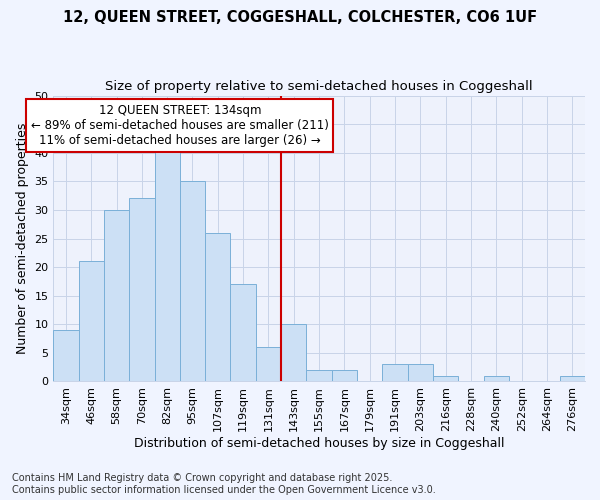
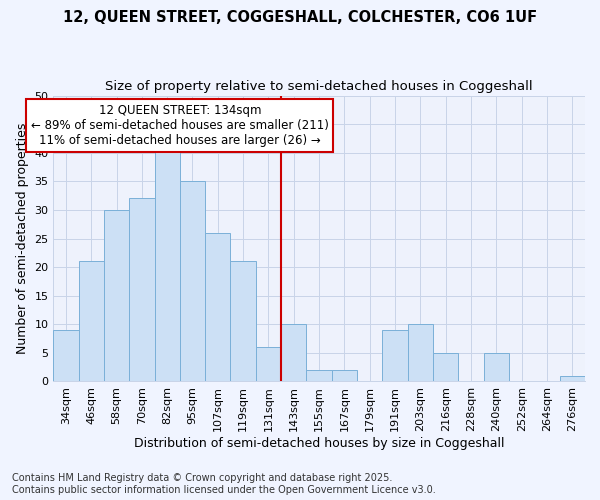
119sqm: 17 -> 21
191sqm: 3 -> 9
203sqm: 3 -> 10
216sqm: 1 -> 5
240sqm: 1 -> 5
